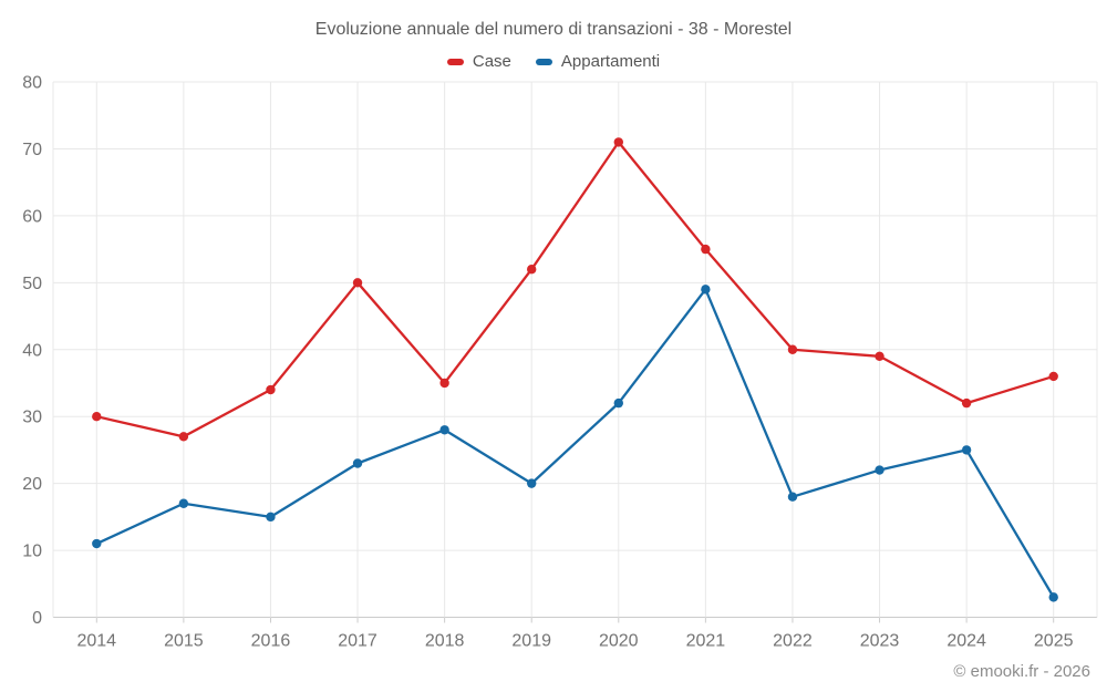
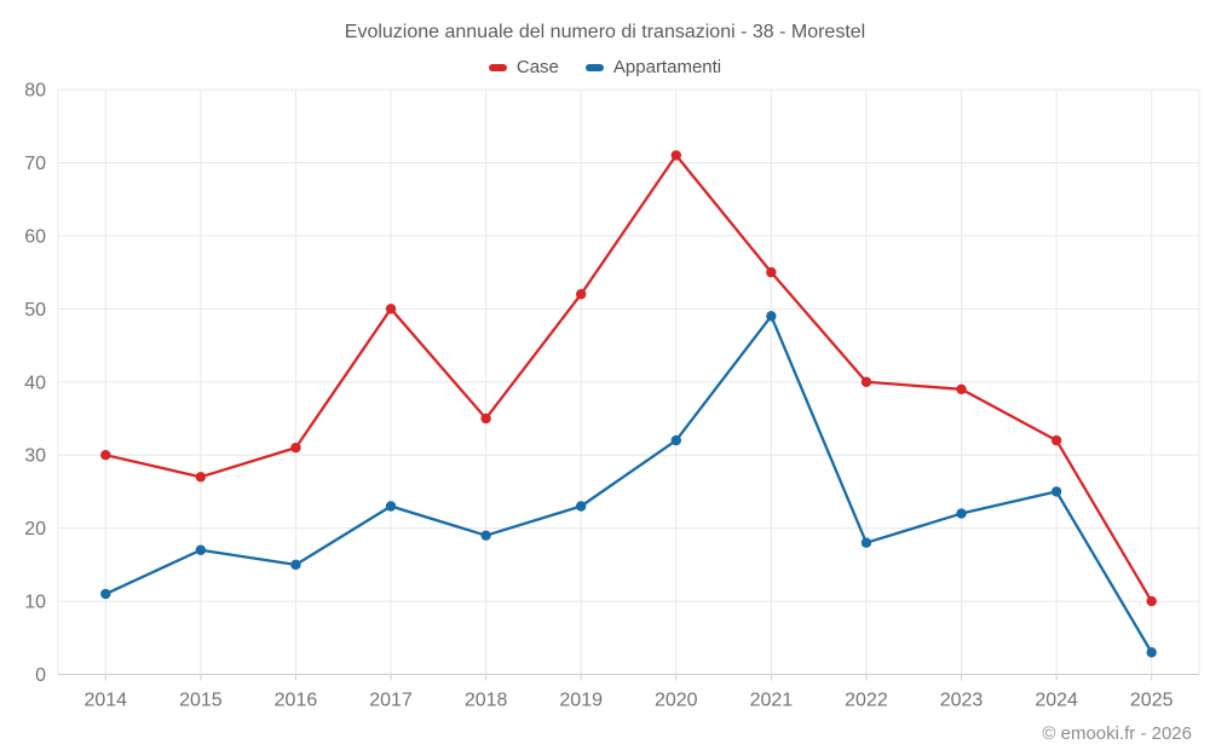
Case/2016: 34 -> 31
Appartamenti/2018: 28 -> 19
Appartamenti/2019: 20 -> 23
Case/2025: 36 -> 10
